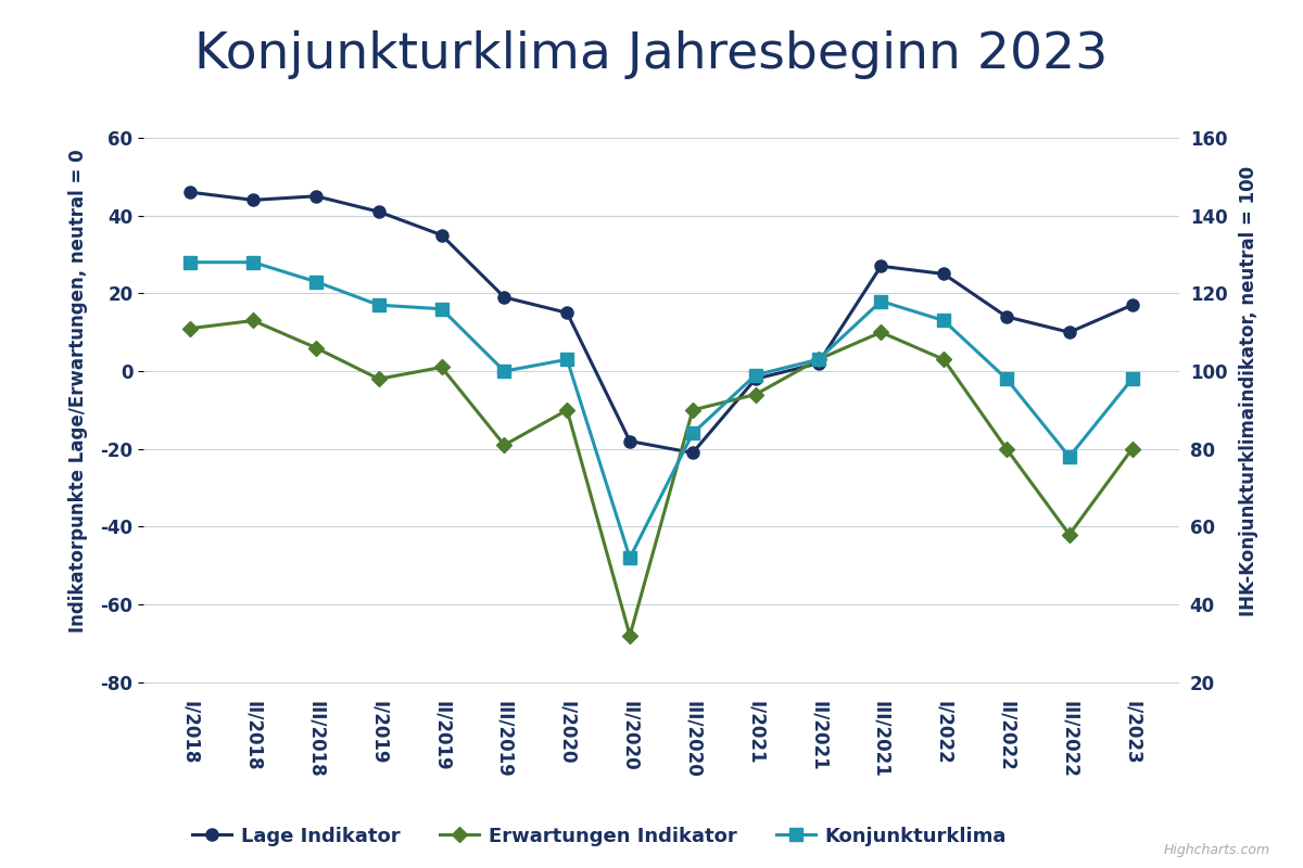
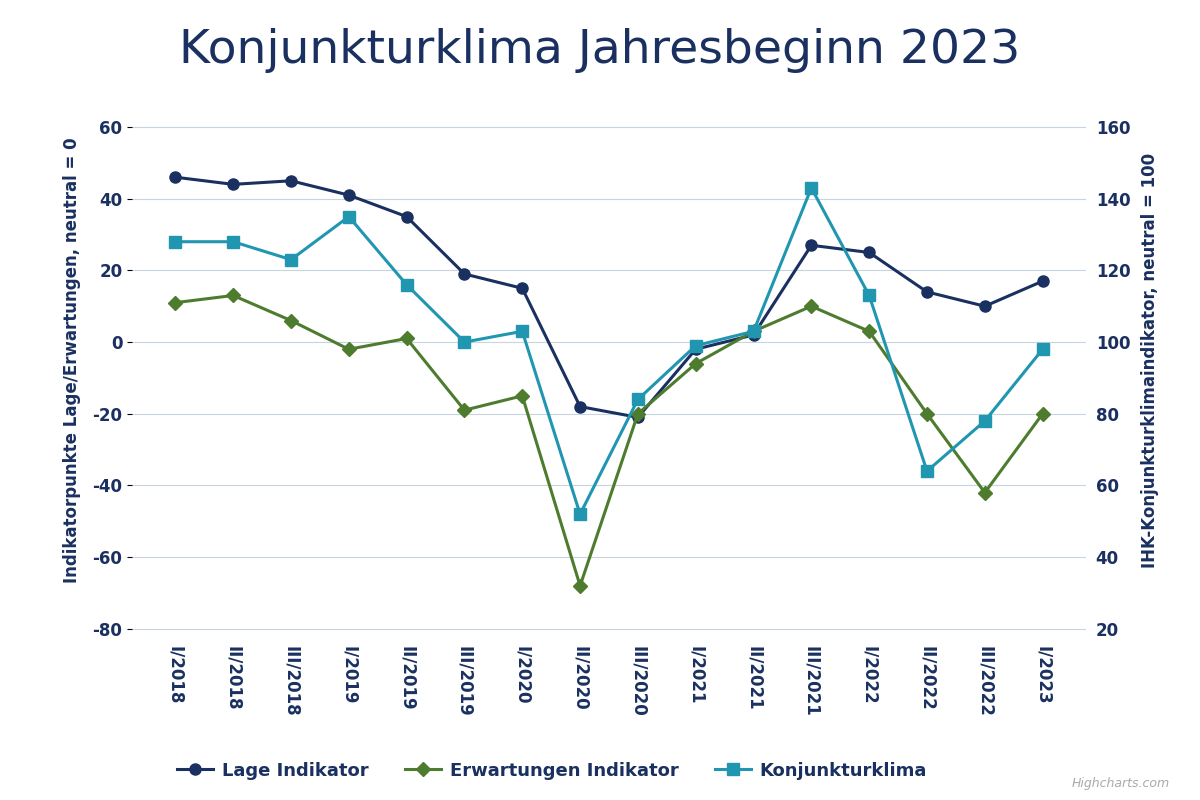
Konjunkturklima/I/2019: 17 -> 35
Erwartungen Indikator/I/2020: -10 -> -15
Erwartungen Indikator/III/2020: -10 -> -20
Konjunkturklima/III/2021: 18 -> 43
Konjunkturklima/II/2022: -2 -> -36
